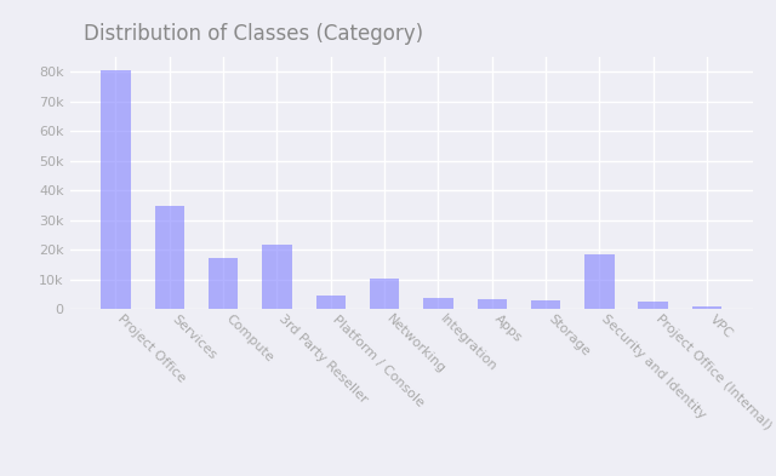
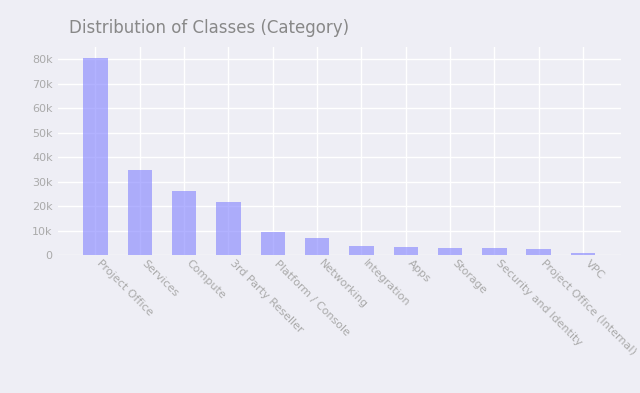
Compute: 17.5k -> 26.5k
Platform / Console: 4.5k -> 9.5k
Networking: 10.5k -> 7.0k
Security and Identity: 18.5k -> 3.0k
